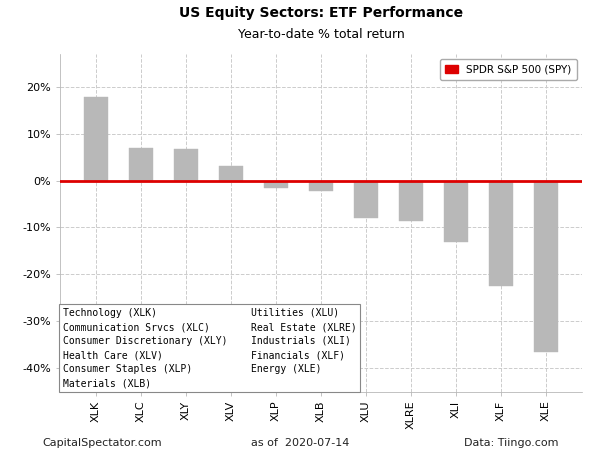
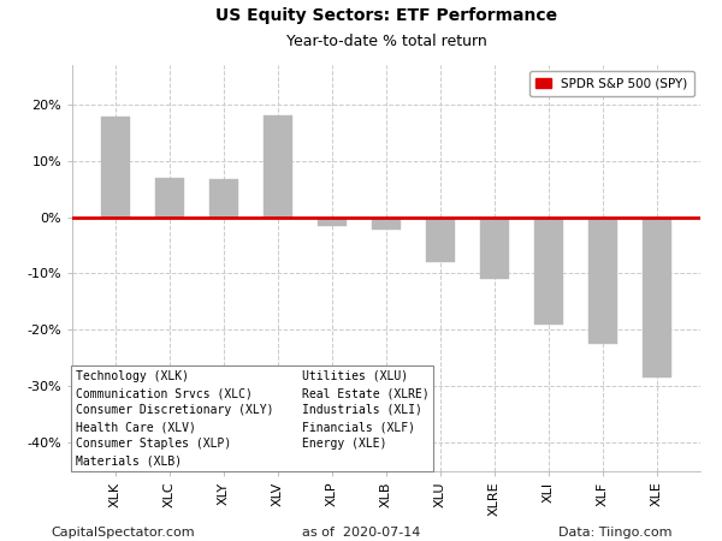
XLV: 3.2% -> 18.0%
XLRE: -8.7% -> -11.0%
XLI: -13.0% -> -19.0%
XLE: -36.5% -> -28.5%
